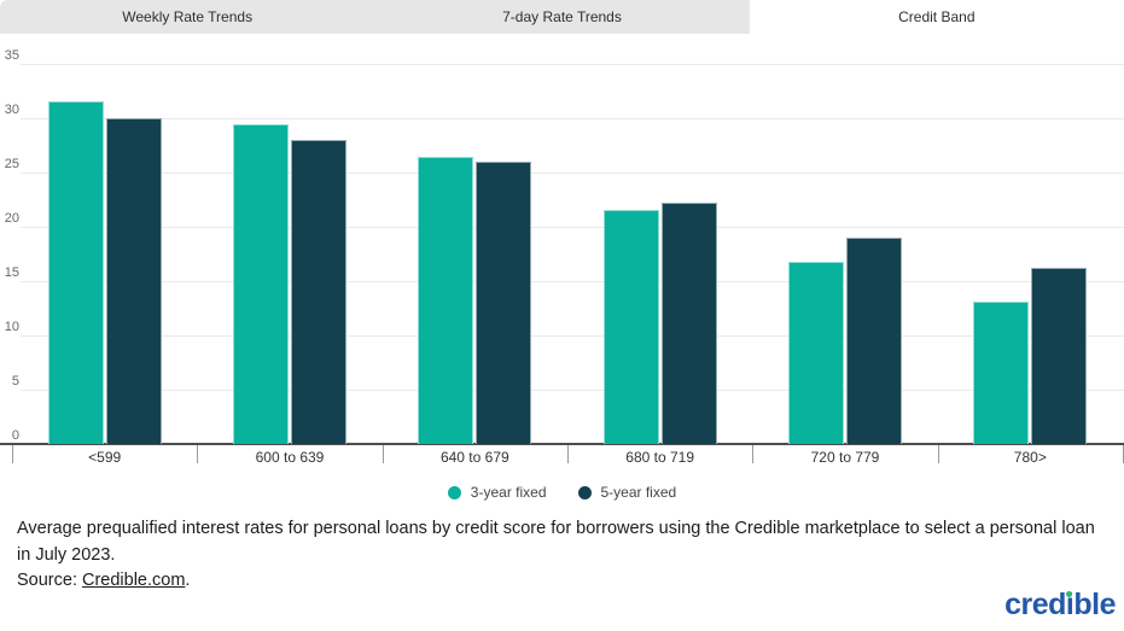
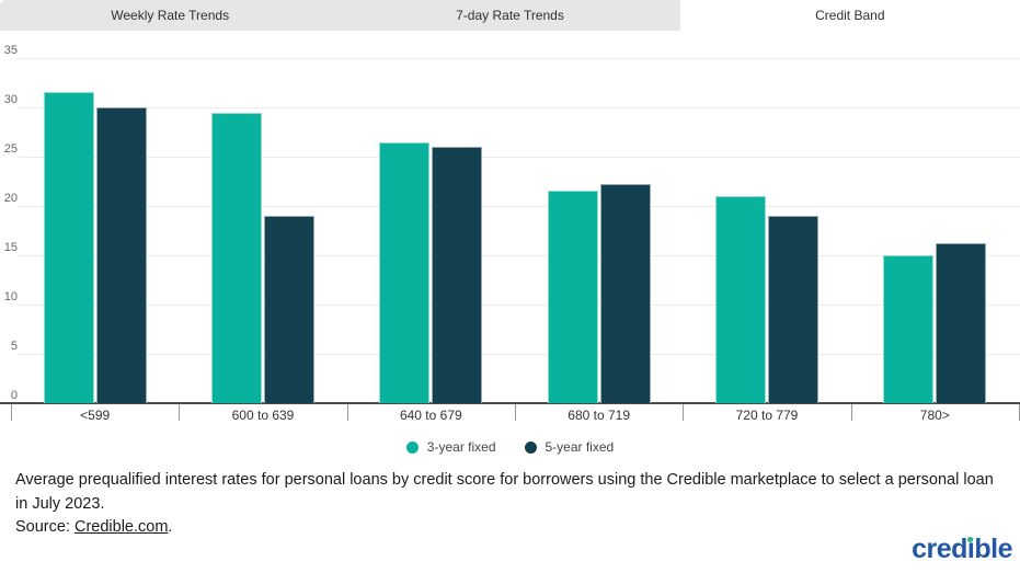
5-year fixed/600 to 639: 28 -> 19
3-year fixed/720 to 779: 17 -> 21
3-year fixed/780>: 13 -> 15
